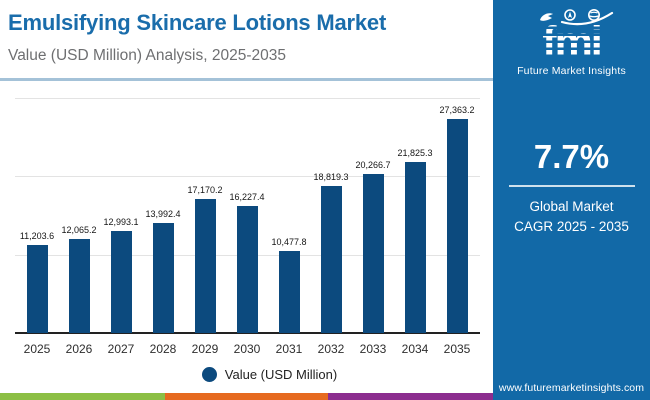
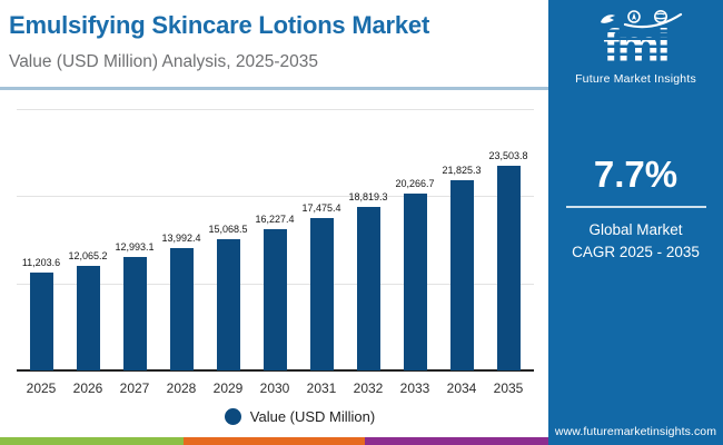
2029: 17,170.2 -> 15,068.5
2031: 10,477.8 -> 17,475.4
2035: 27,363.2 -> 23,503.8
